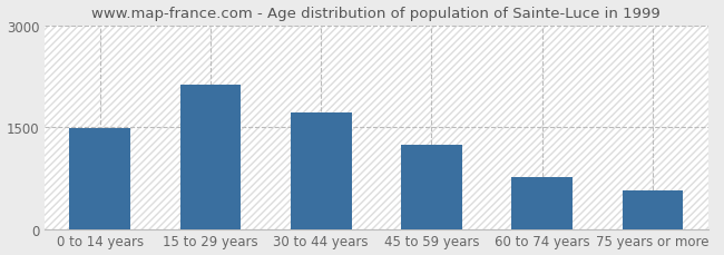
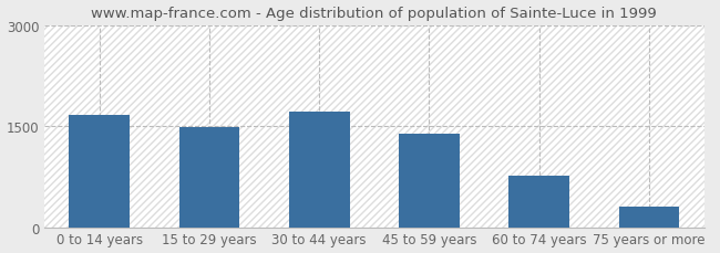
0 to 14 years: 1480 -> 1660
15 to 29 years: 2120 -> 1490
45 to 59 years: 1240 -> 1390
75 years or more: 560 -> 310
